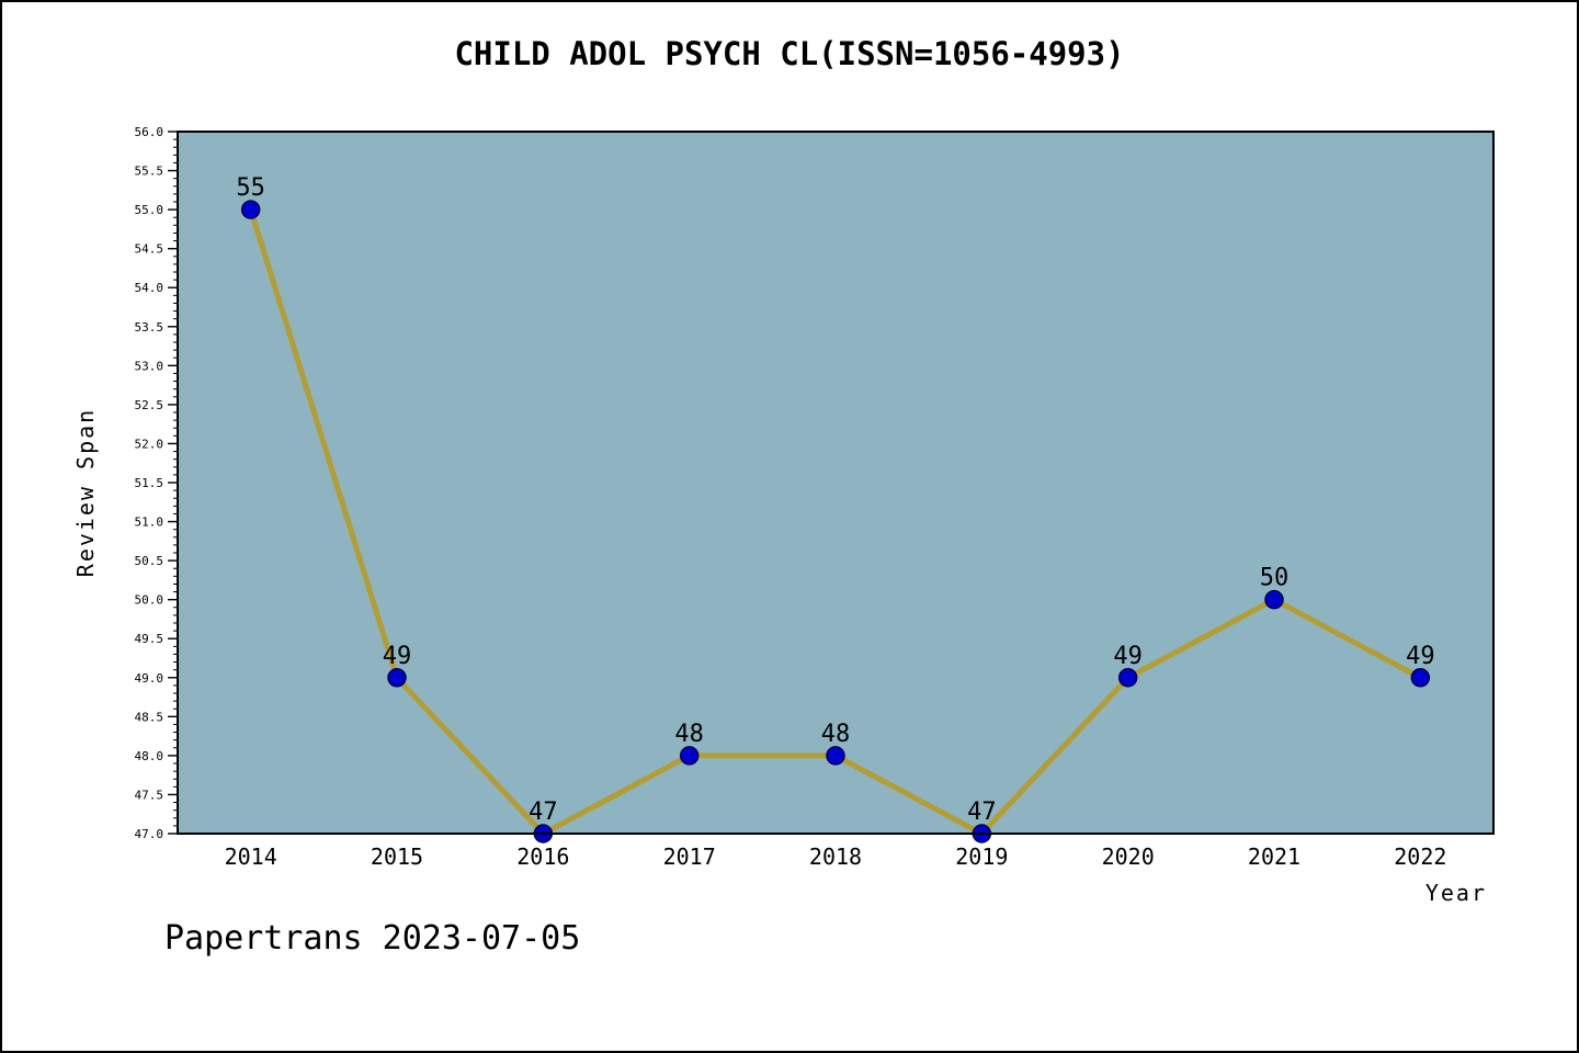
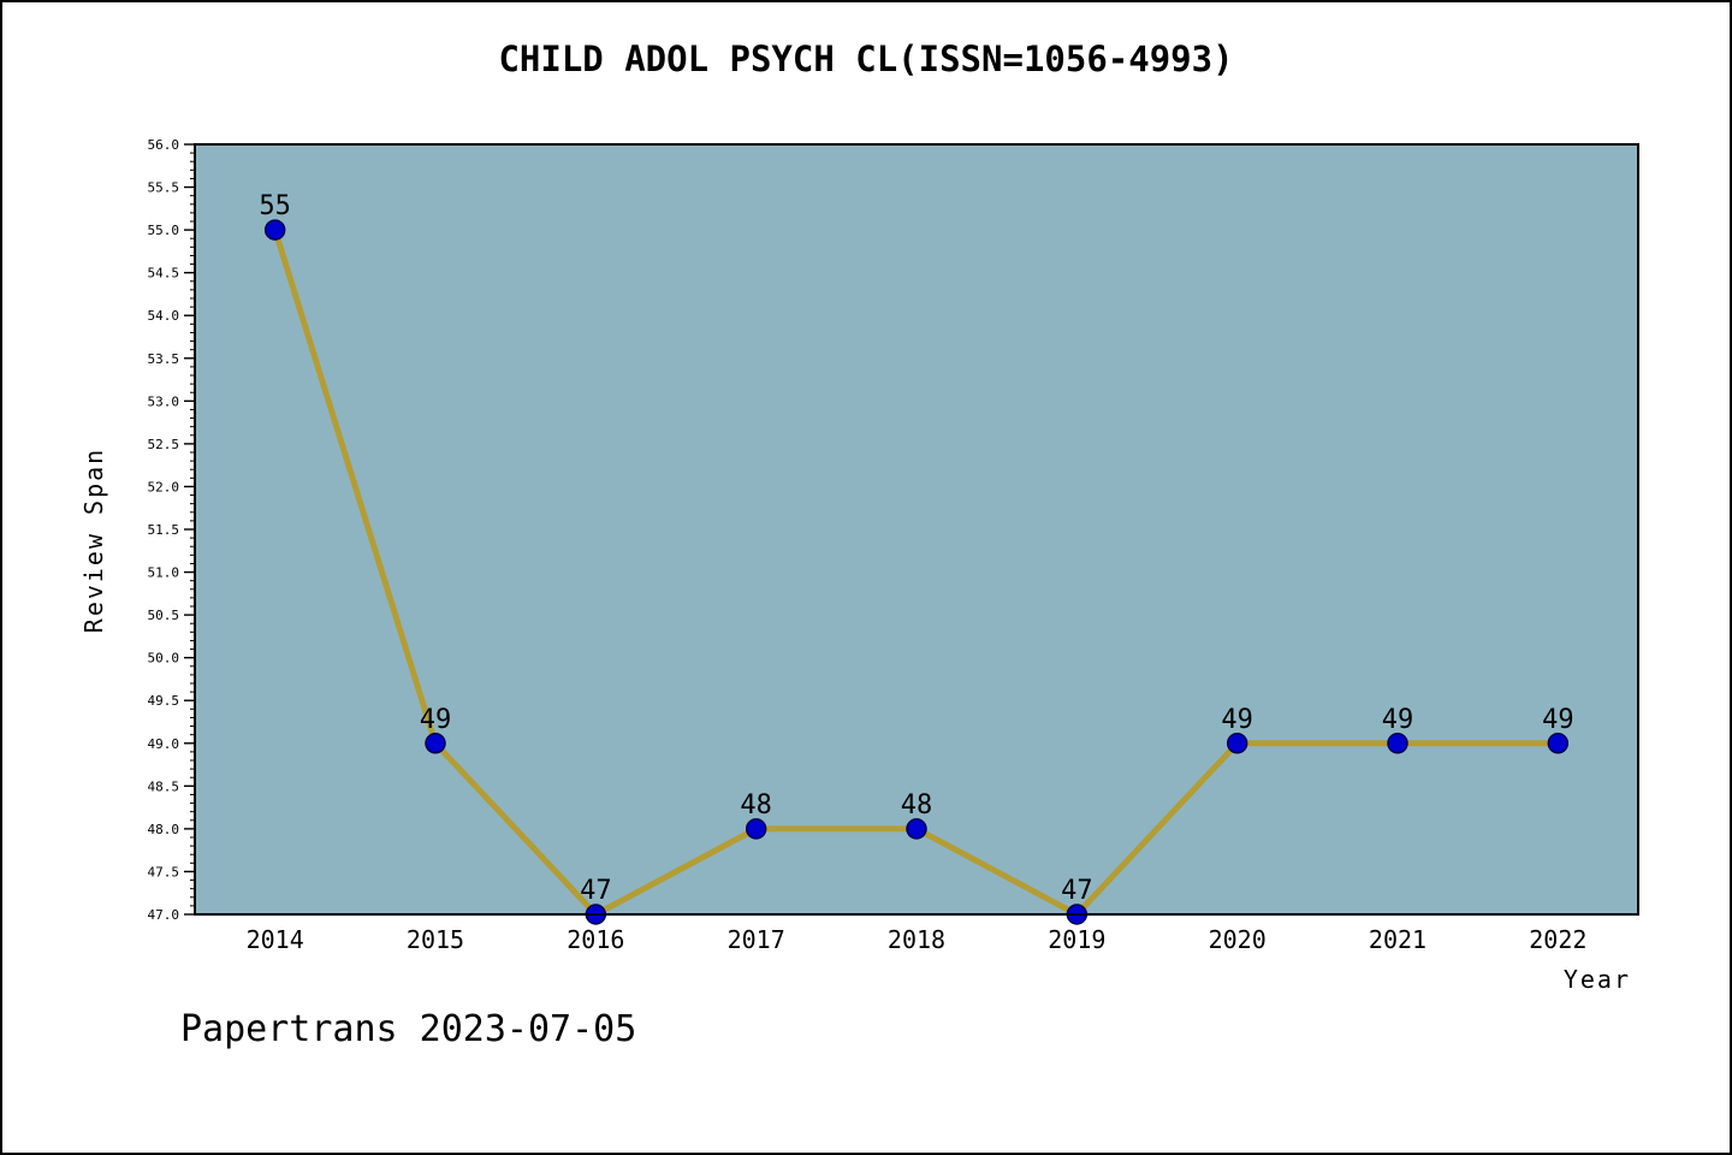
2021: 50 -> 49
